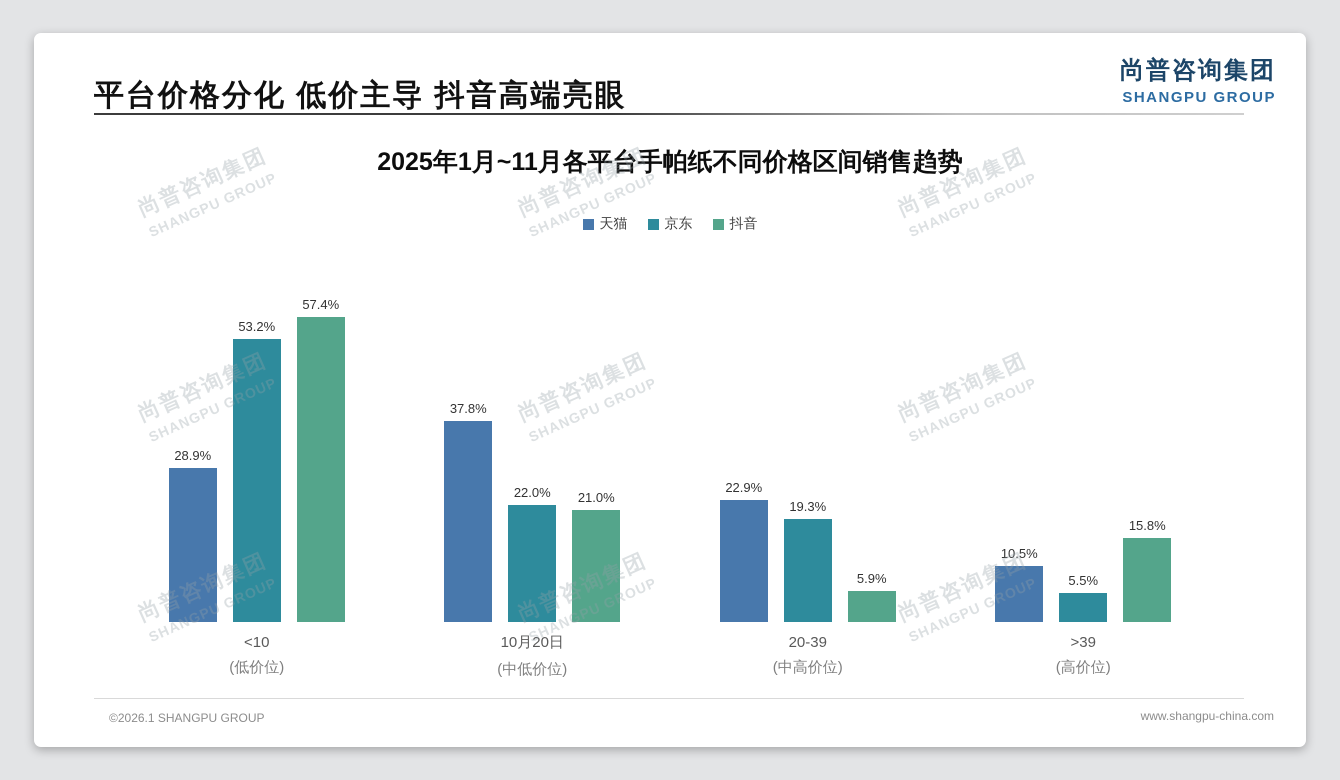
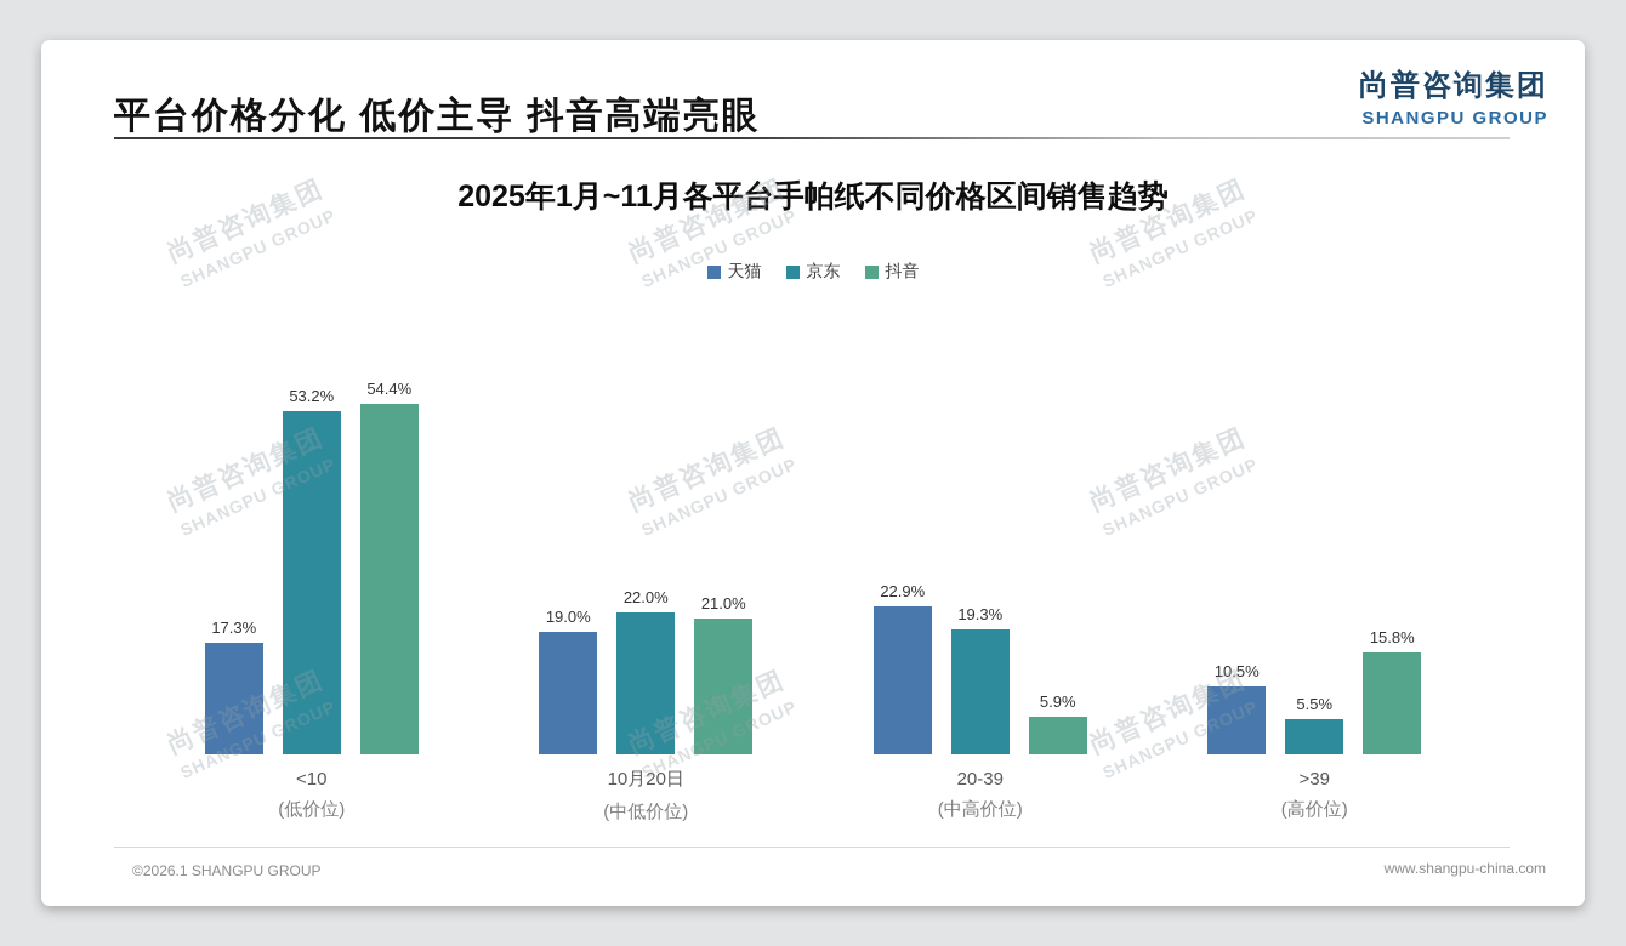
天猫/<10: 28.9% -> 17.3%
抖音/<10: 57.4% -> 54.4%
天猫/10月20日: 37.8% -> 19.0%
